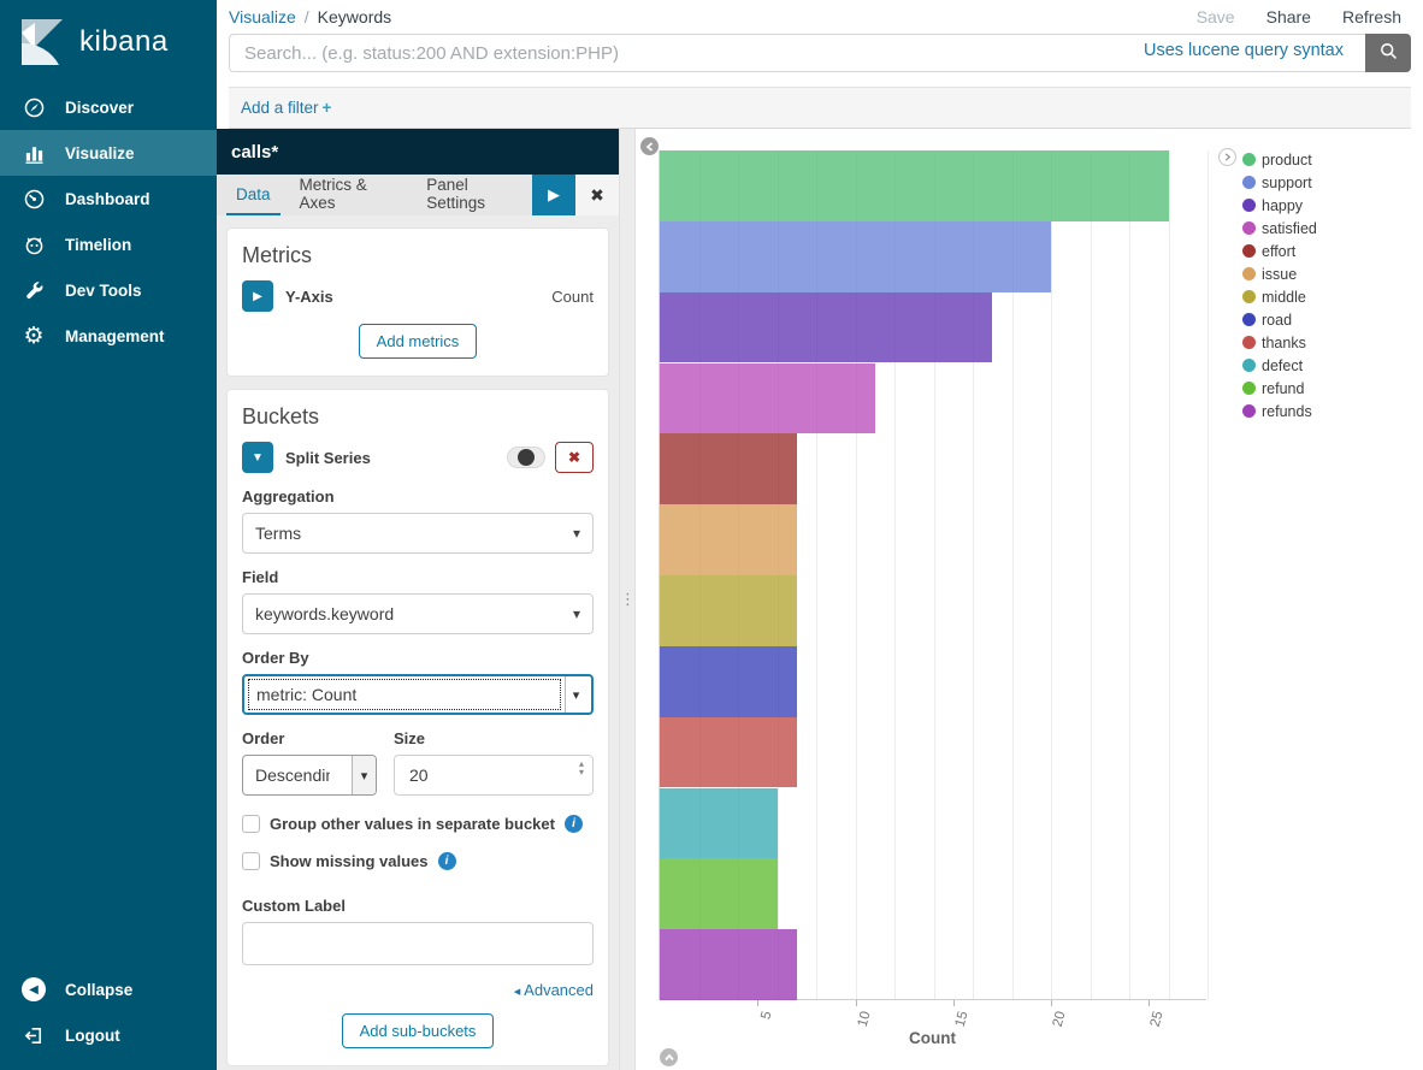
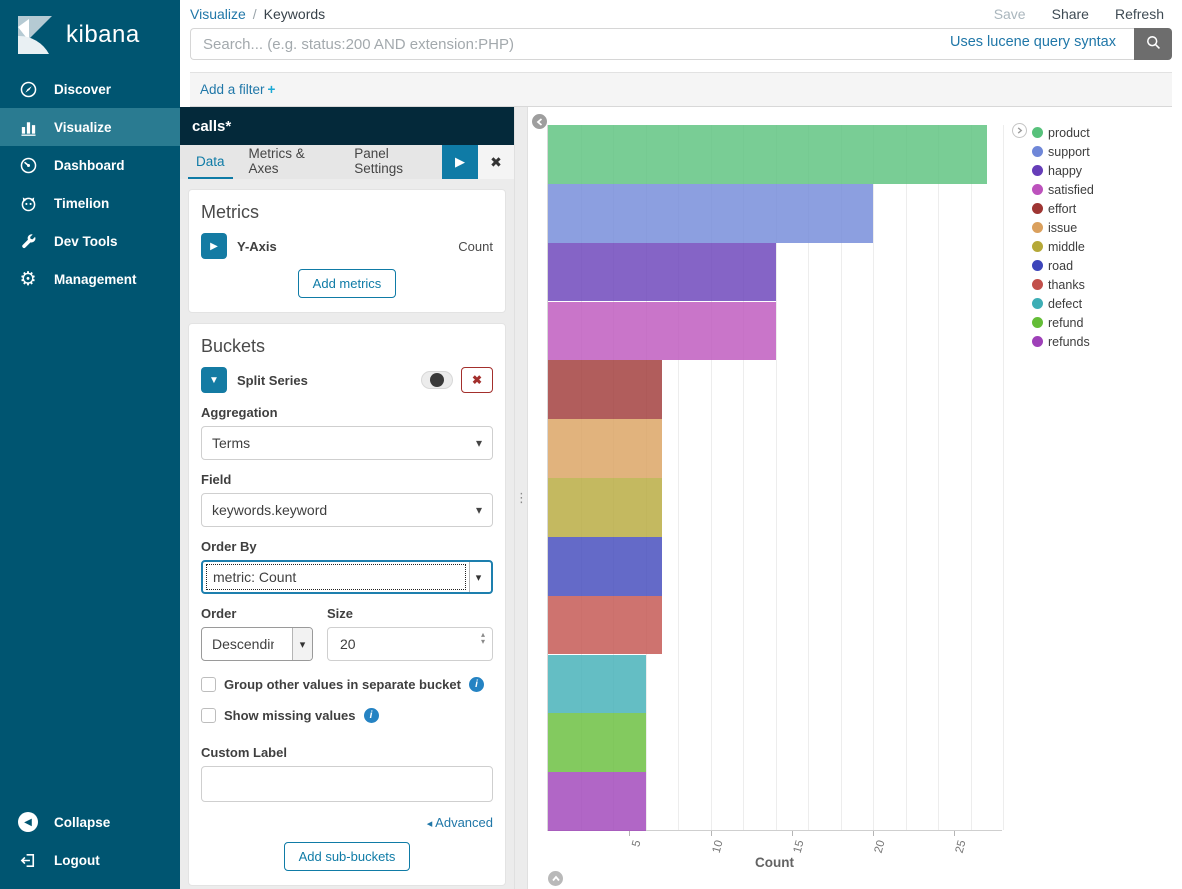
product: 26 -> 27
happy: 17 -> 14
satisfied: 11 -> 14
refunds: 7 -> 6
